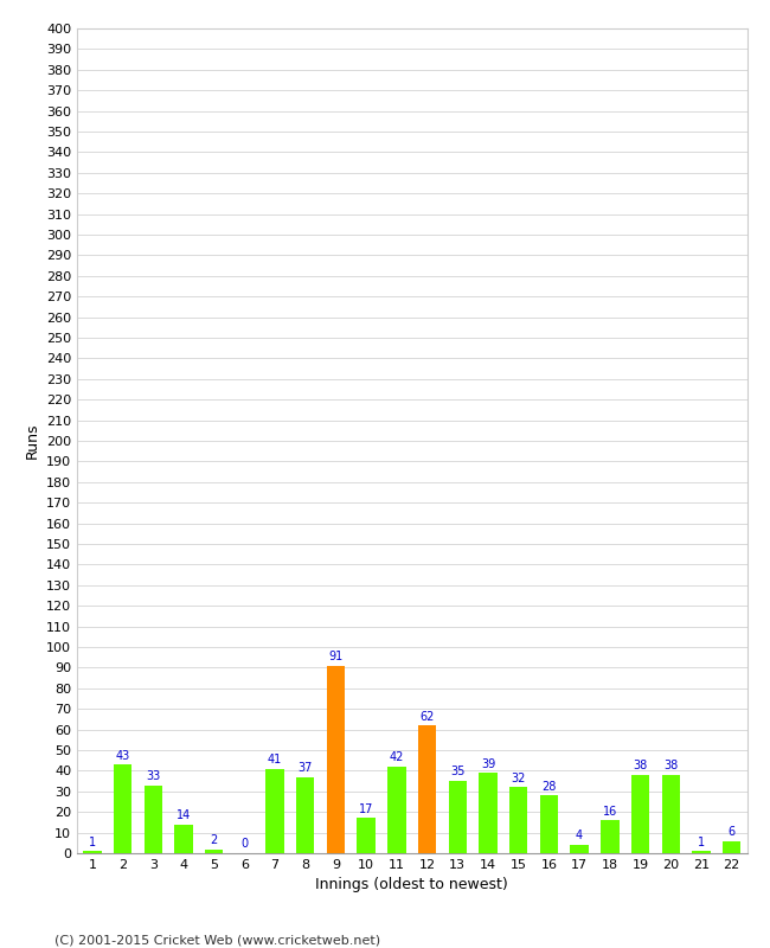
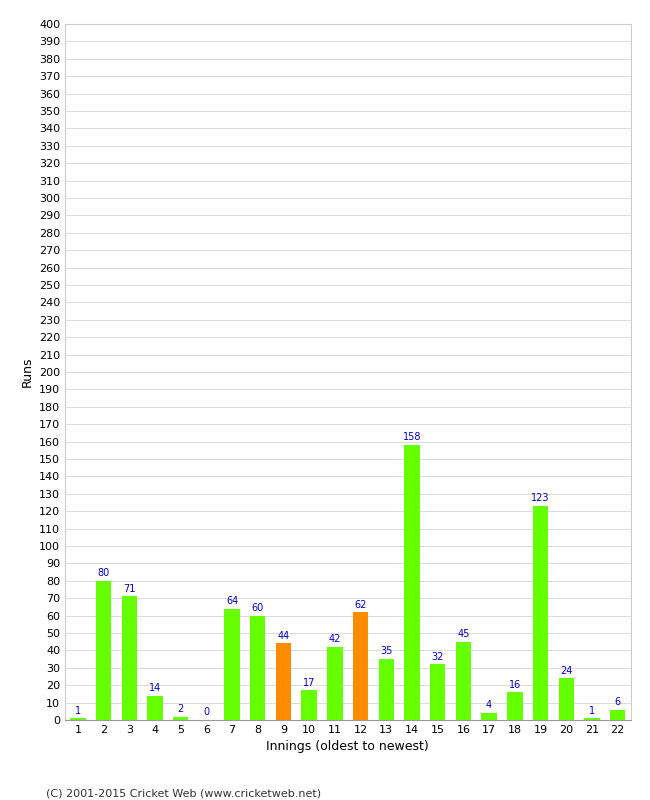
2: 43 -> 80
3: 33 -> 71
7: 41 -> 64
8: 37 -> 60
9: 91 -> 44
14: 39 -> 158
16: 28 -> 45
19: 38 -> 123
20: 38 -> 24
